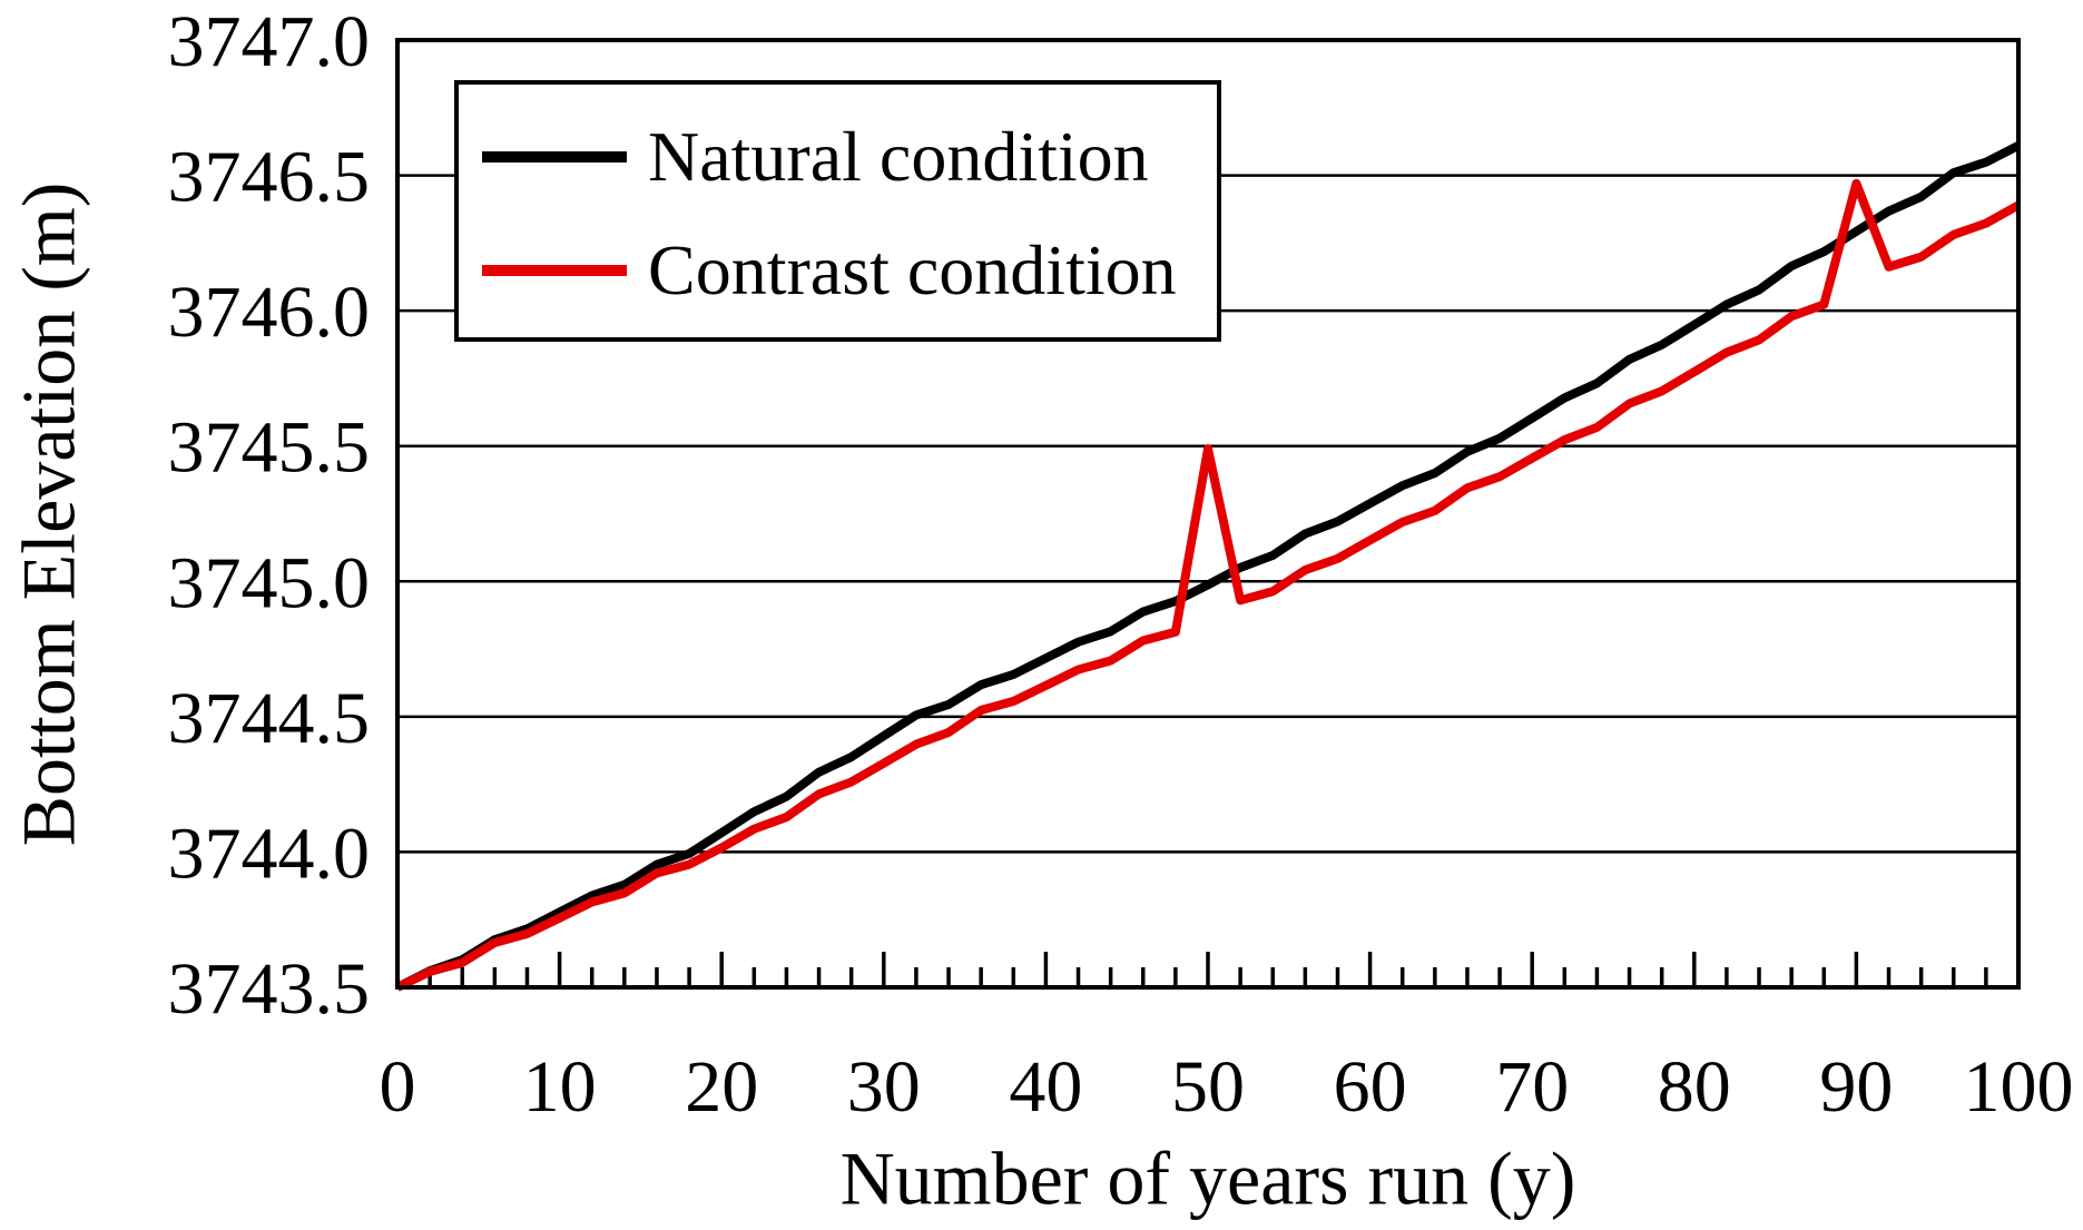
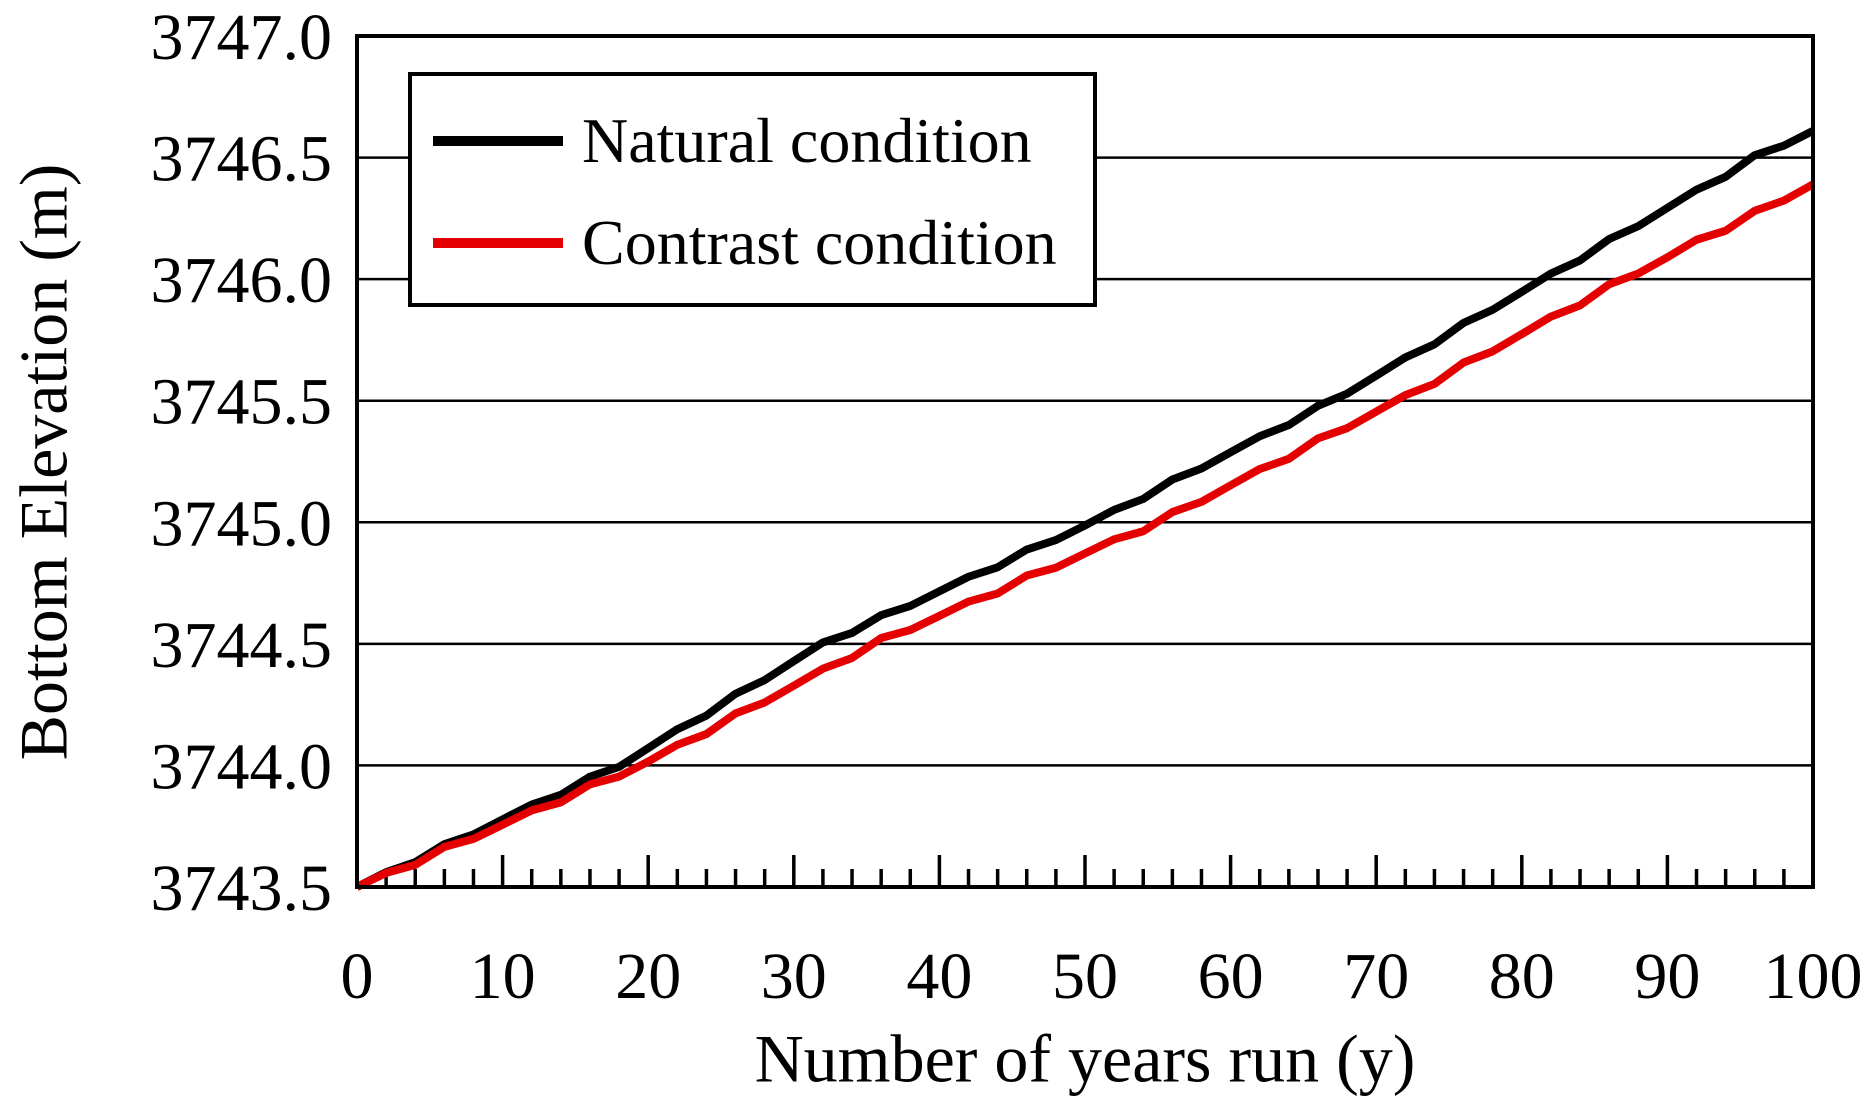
Contrast condition/50: 3745.49 -> 3744.87
Contrast condition/90: 3746.47 -> 3746.09
